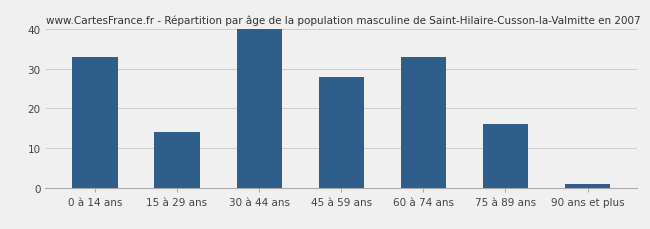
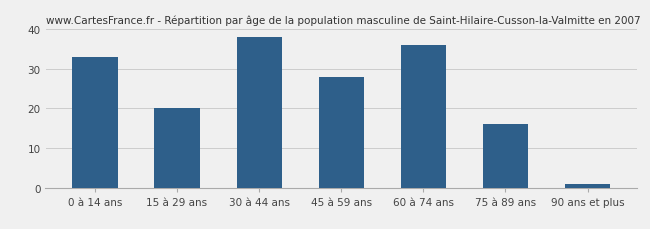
15 à 29 ans: 14 -> 20
30 à 44 ans: 40 -> 38
60 à 74 ans: 33 -> 36
